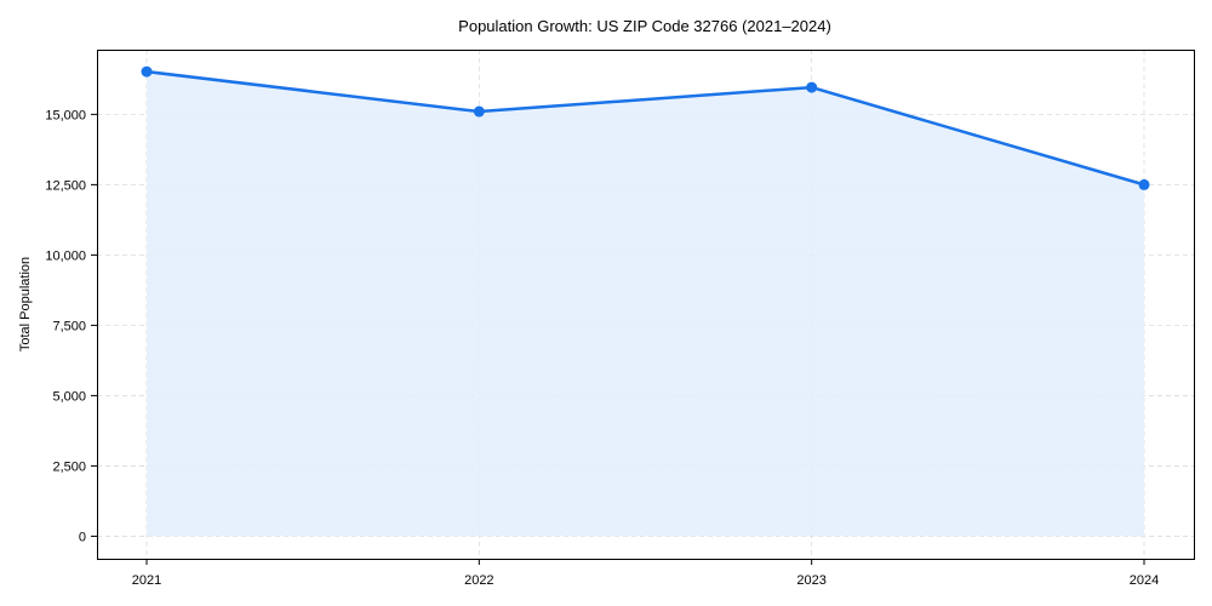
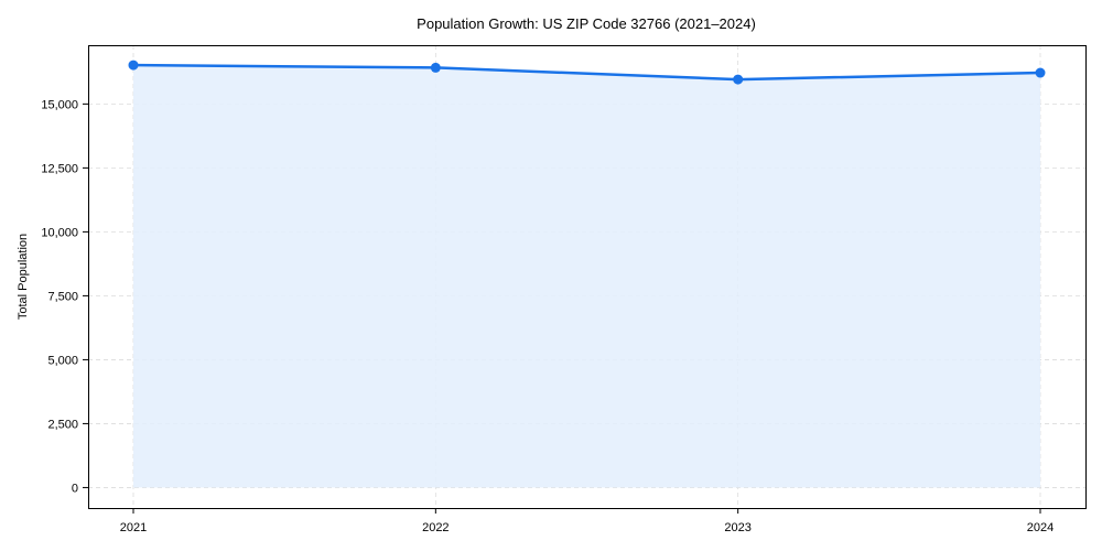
2022: 15100 -> 16400
2024: 12500 -> 16200
